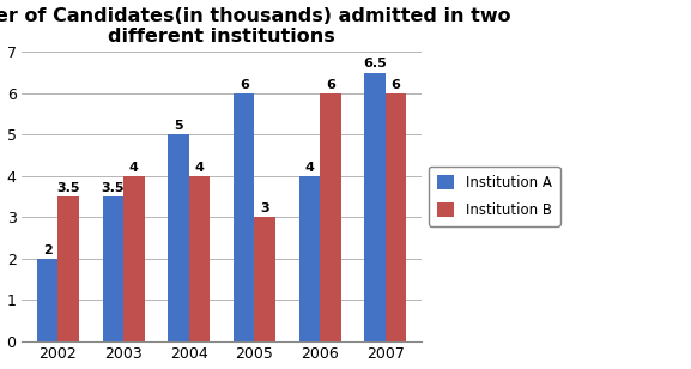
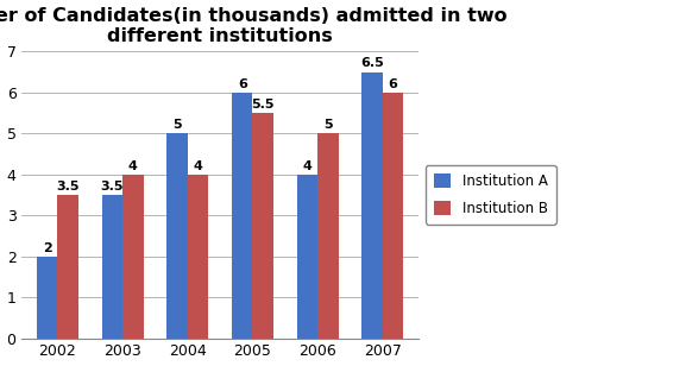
Institution B/2005: 3 -> 5.5
Institution B/2006: 6 -> 5
